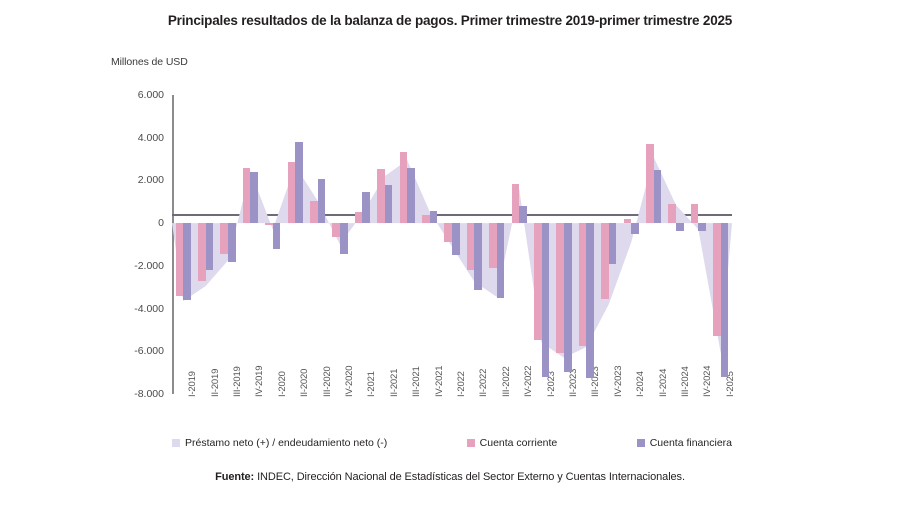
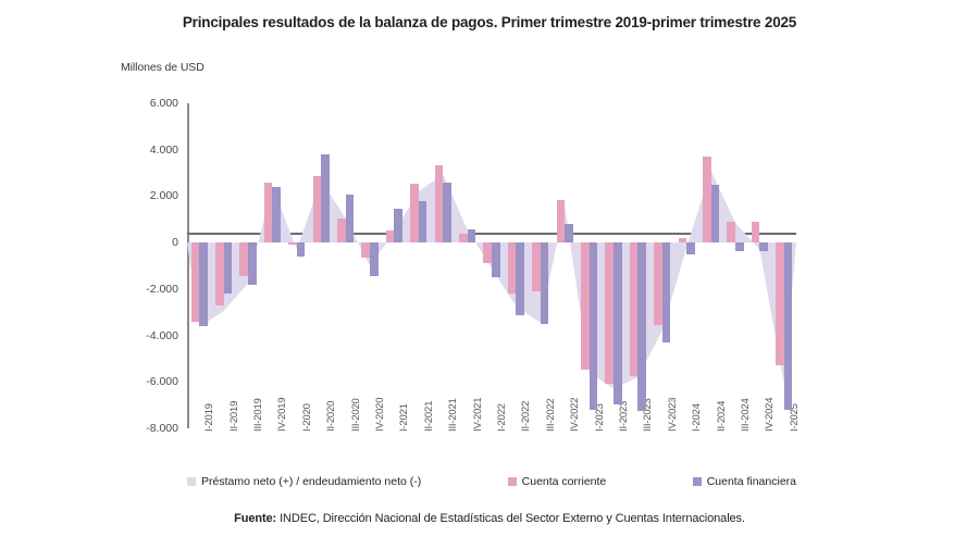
Cuenta financiera/I-2020: -1200 -> -600
Cuenta financiera/IV-2023: -1900 -> -4300
Préstamo neto (+) / endeudamiento neto (-)/I-2024: -900 -> -200
